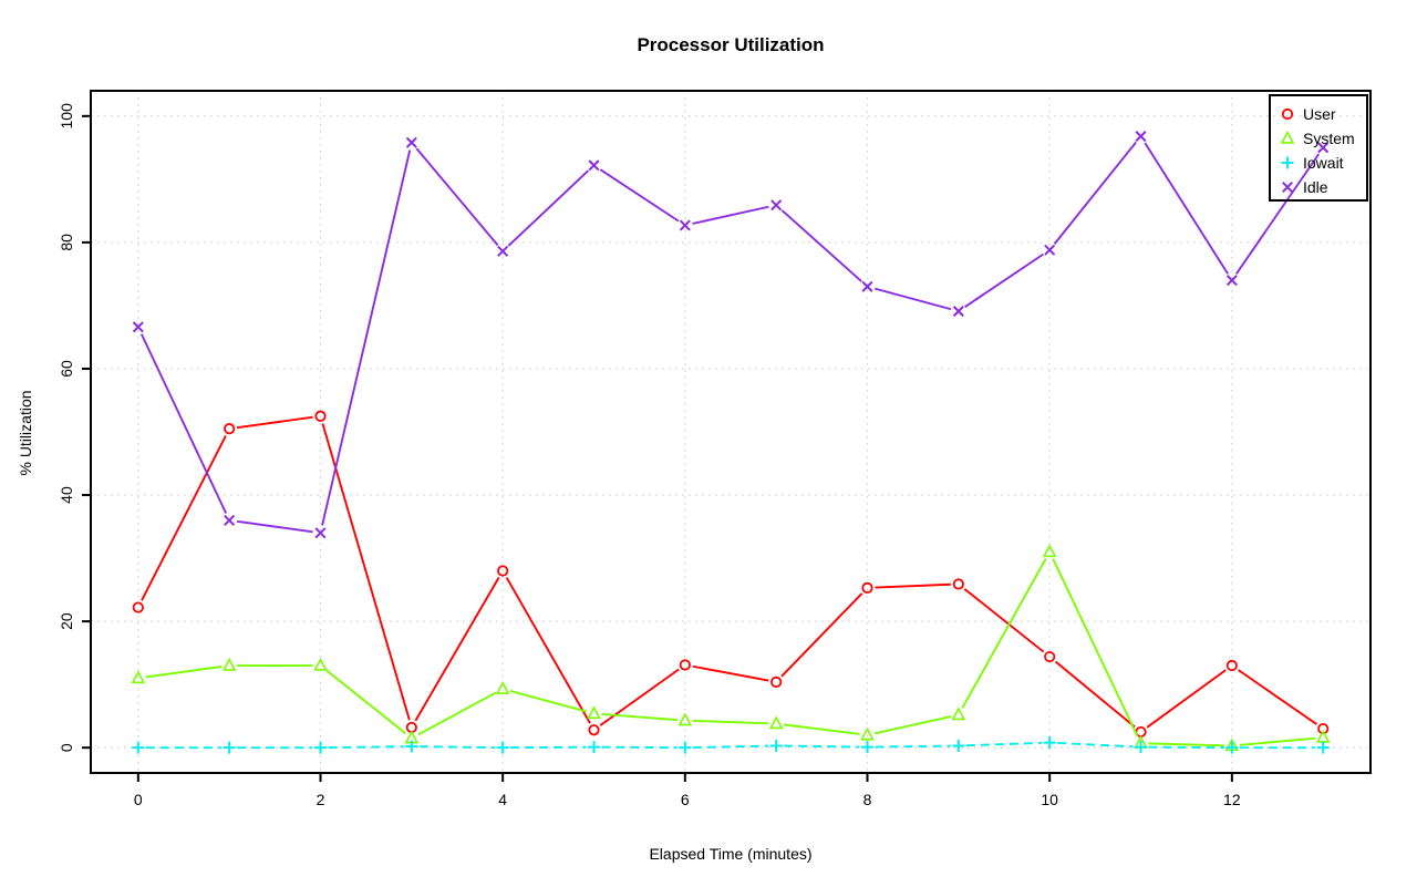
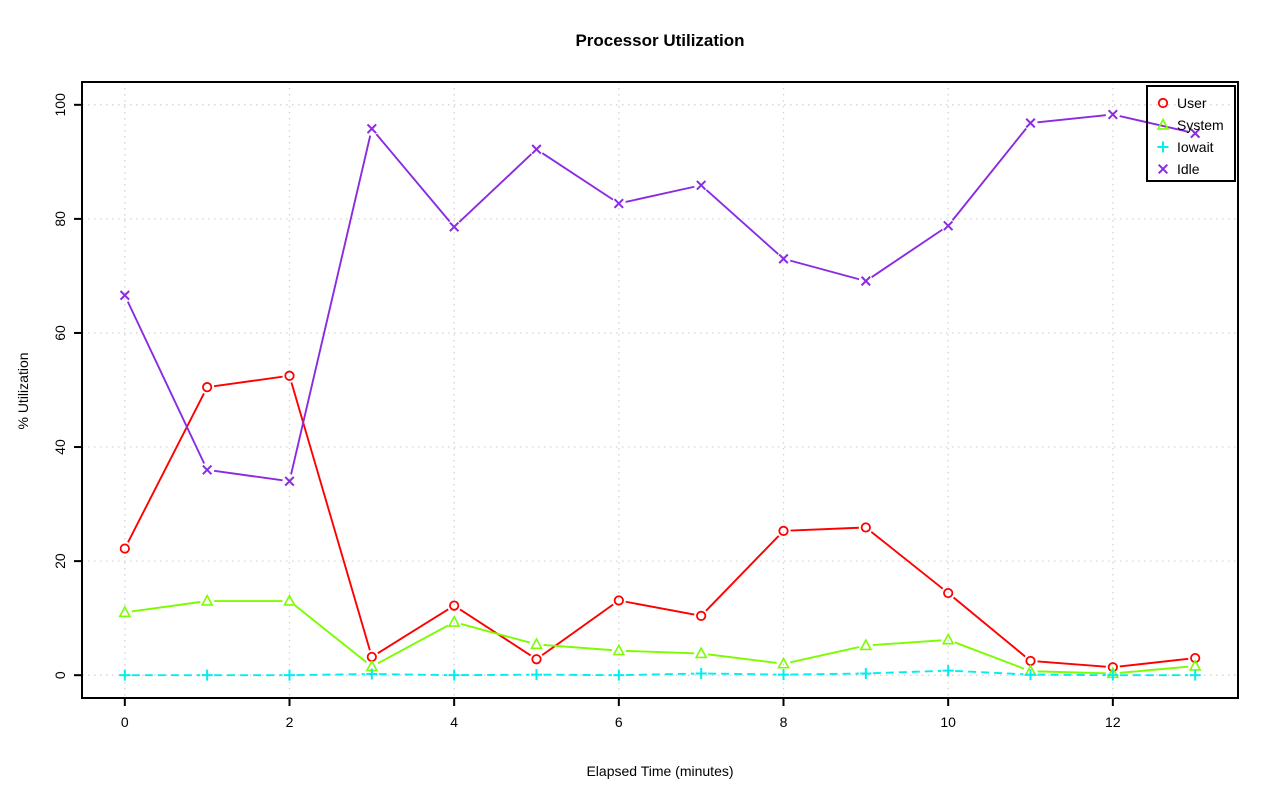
User/4: 28 -> 12
System/10: 31 -> 6
User/12: 13 -> 1
Idle/12: 74 -> 98
